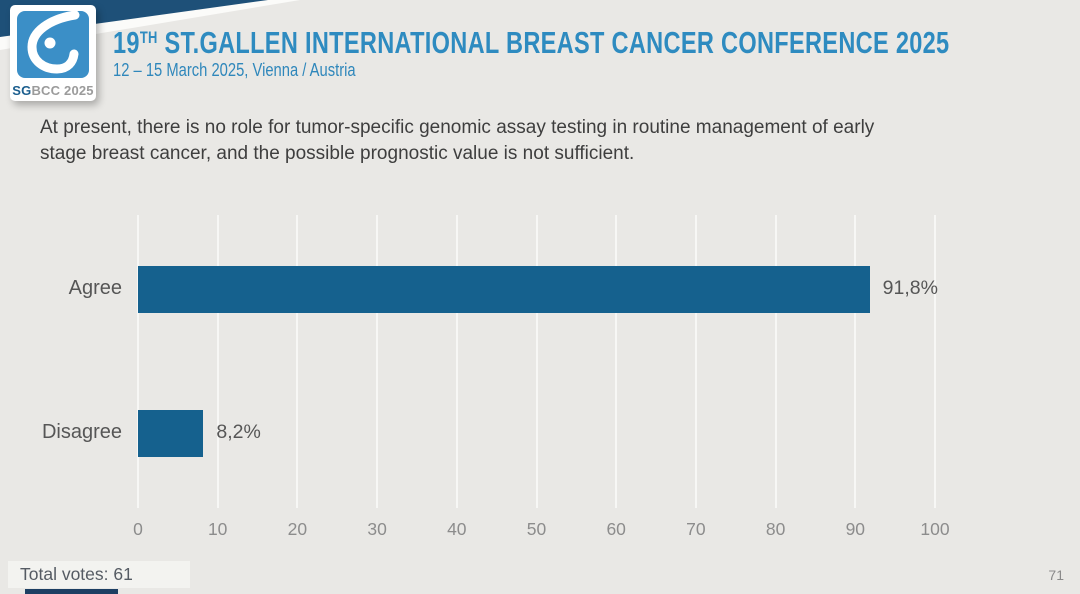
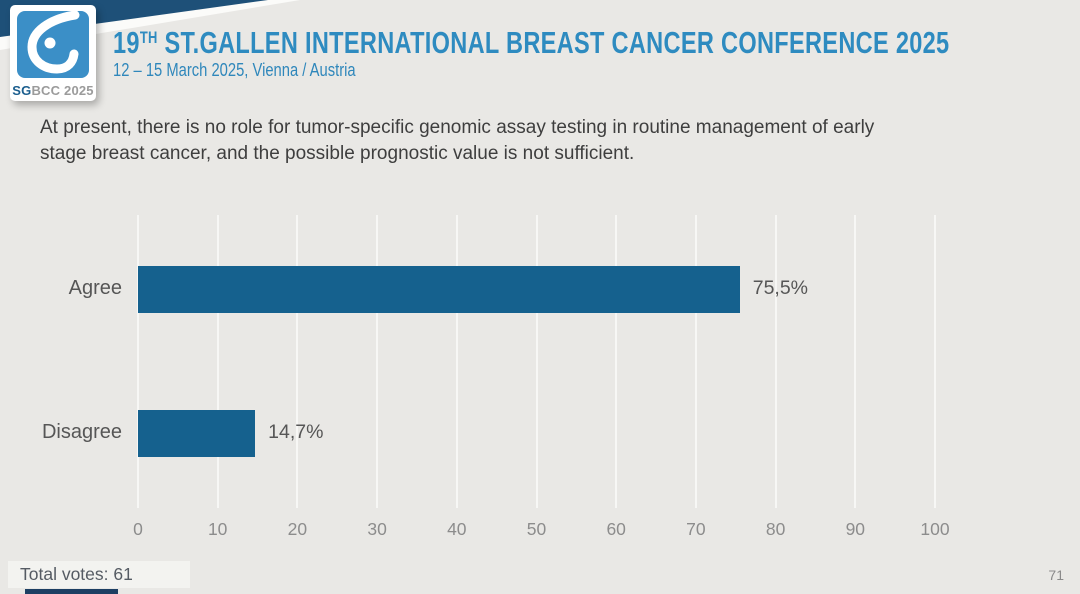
Agree: 91,8% -> 75,5%
Disagree: 8,2% -> 14,7%
